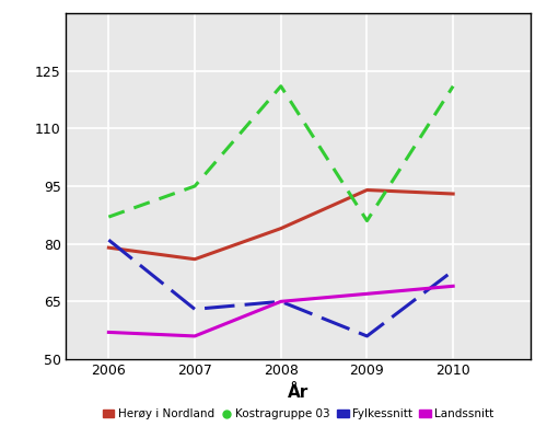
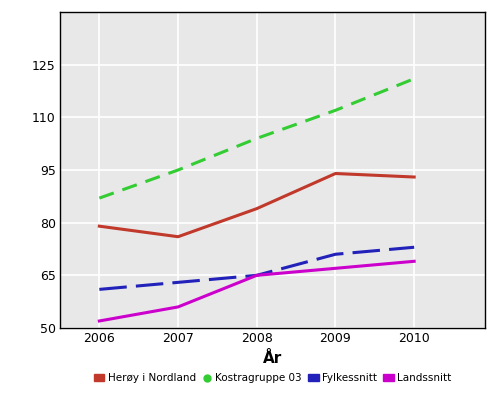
Fylkessnitt/2006: 81 -> 61
Landssnitt/2006: 57 -> 52
Kostragruppe 03/2008: 121 -> 104
Kostragruppe 03/2009: 86 -> 112
Fylkessnitt/2009: 56 -> 71
